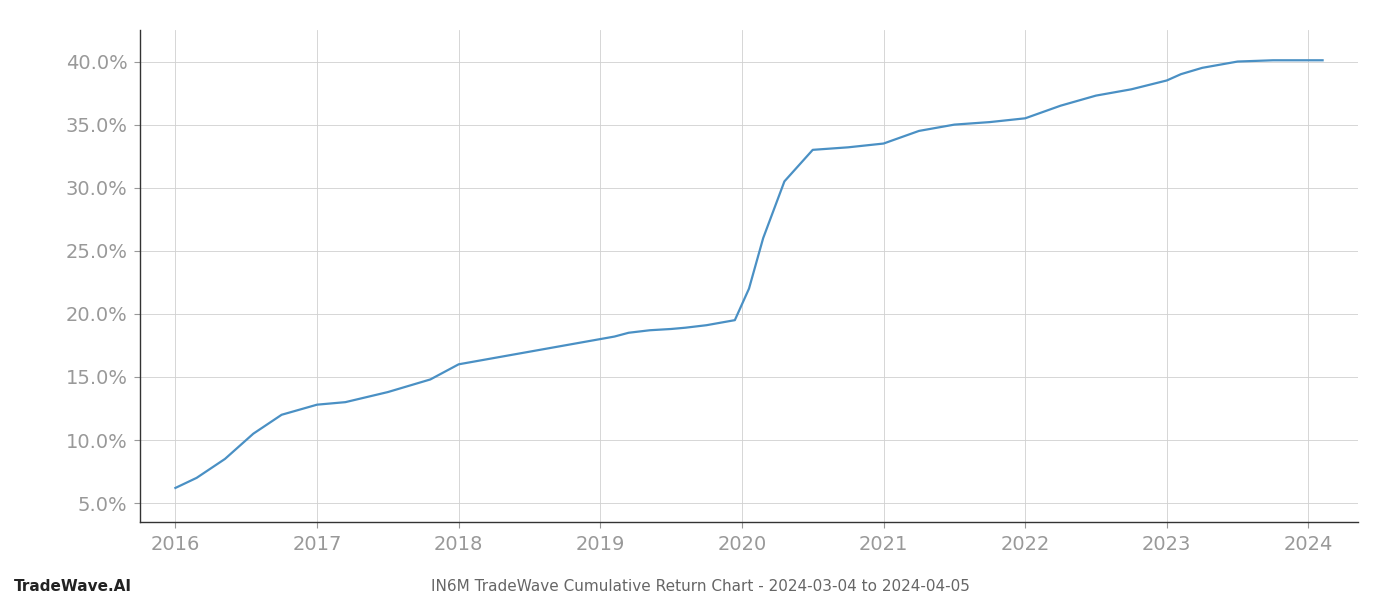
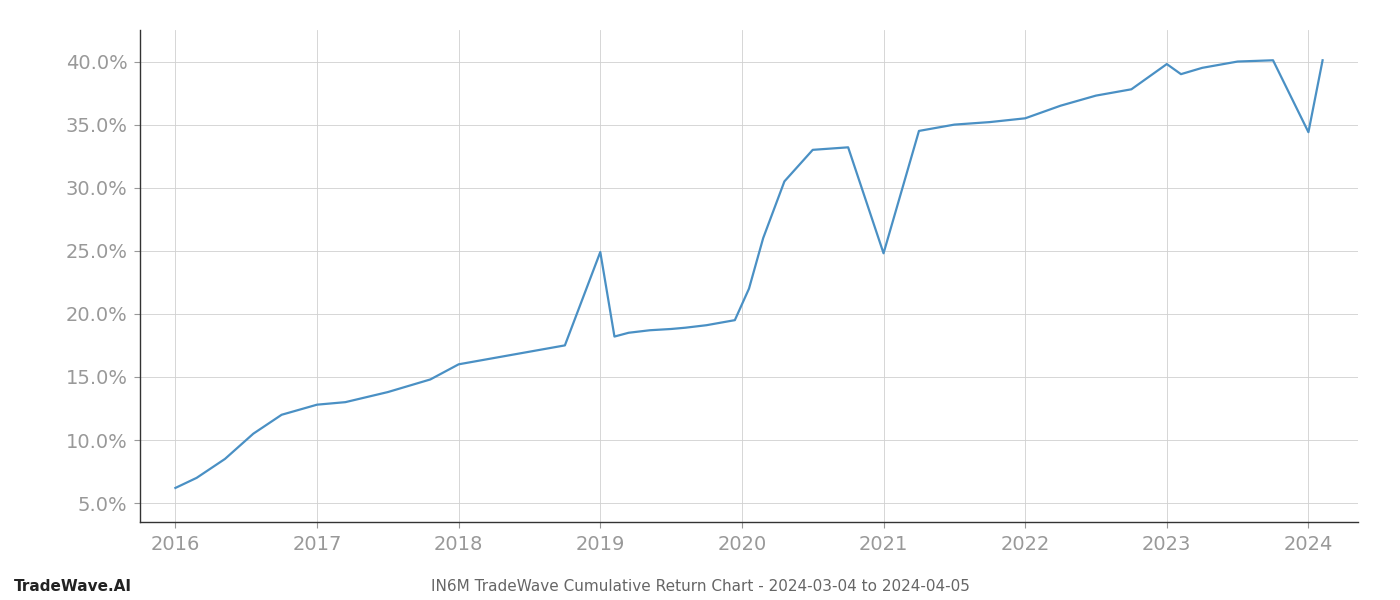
2019: 18.0% -> 24.9%
2021: 33.5% -> 24.8%
2023: 38.5% -> 39.8%
2024: 40.1% -> 34.4%
